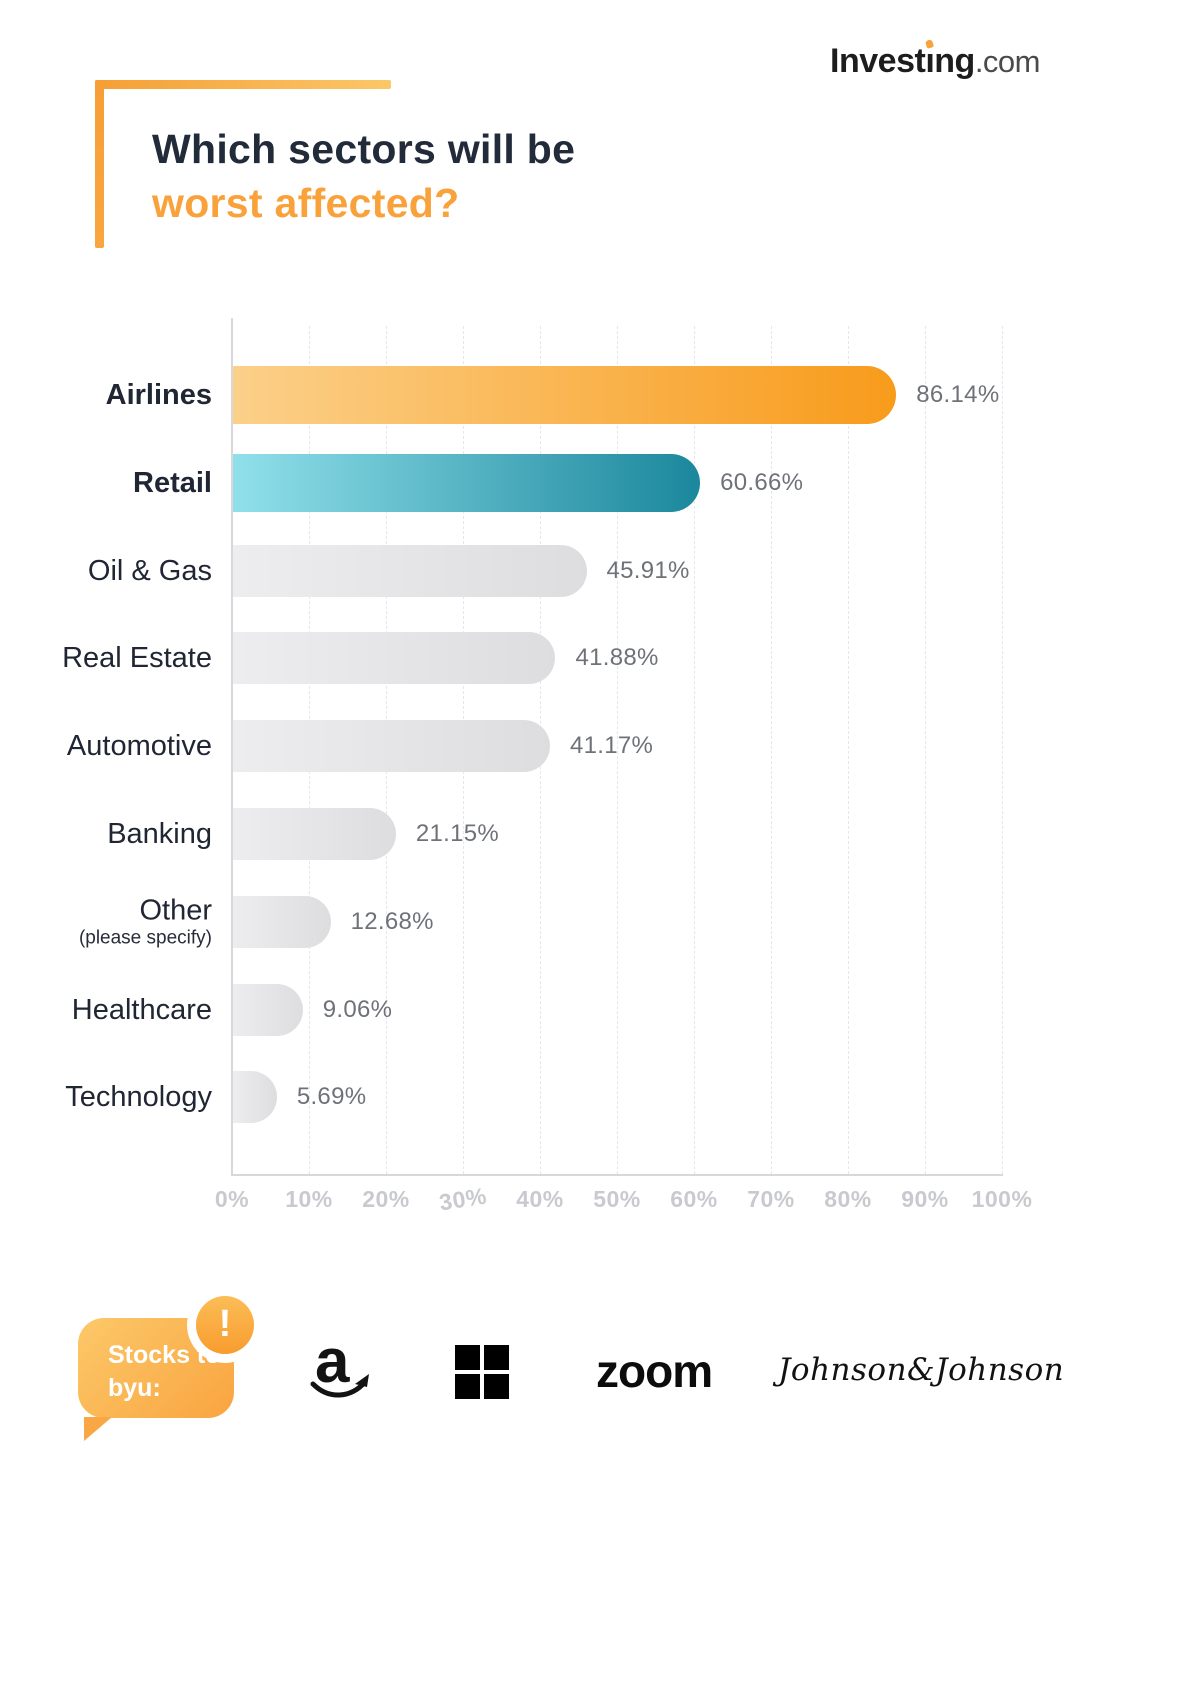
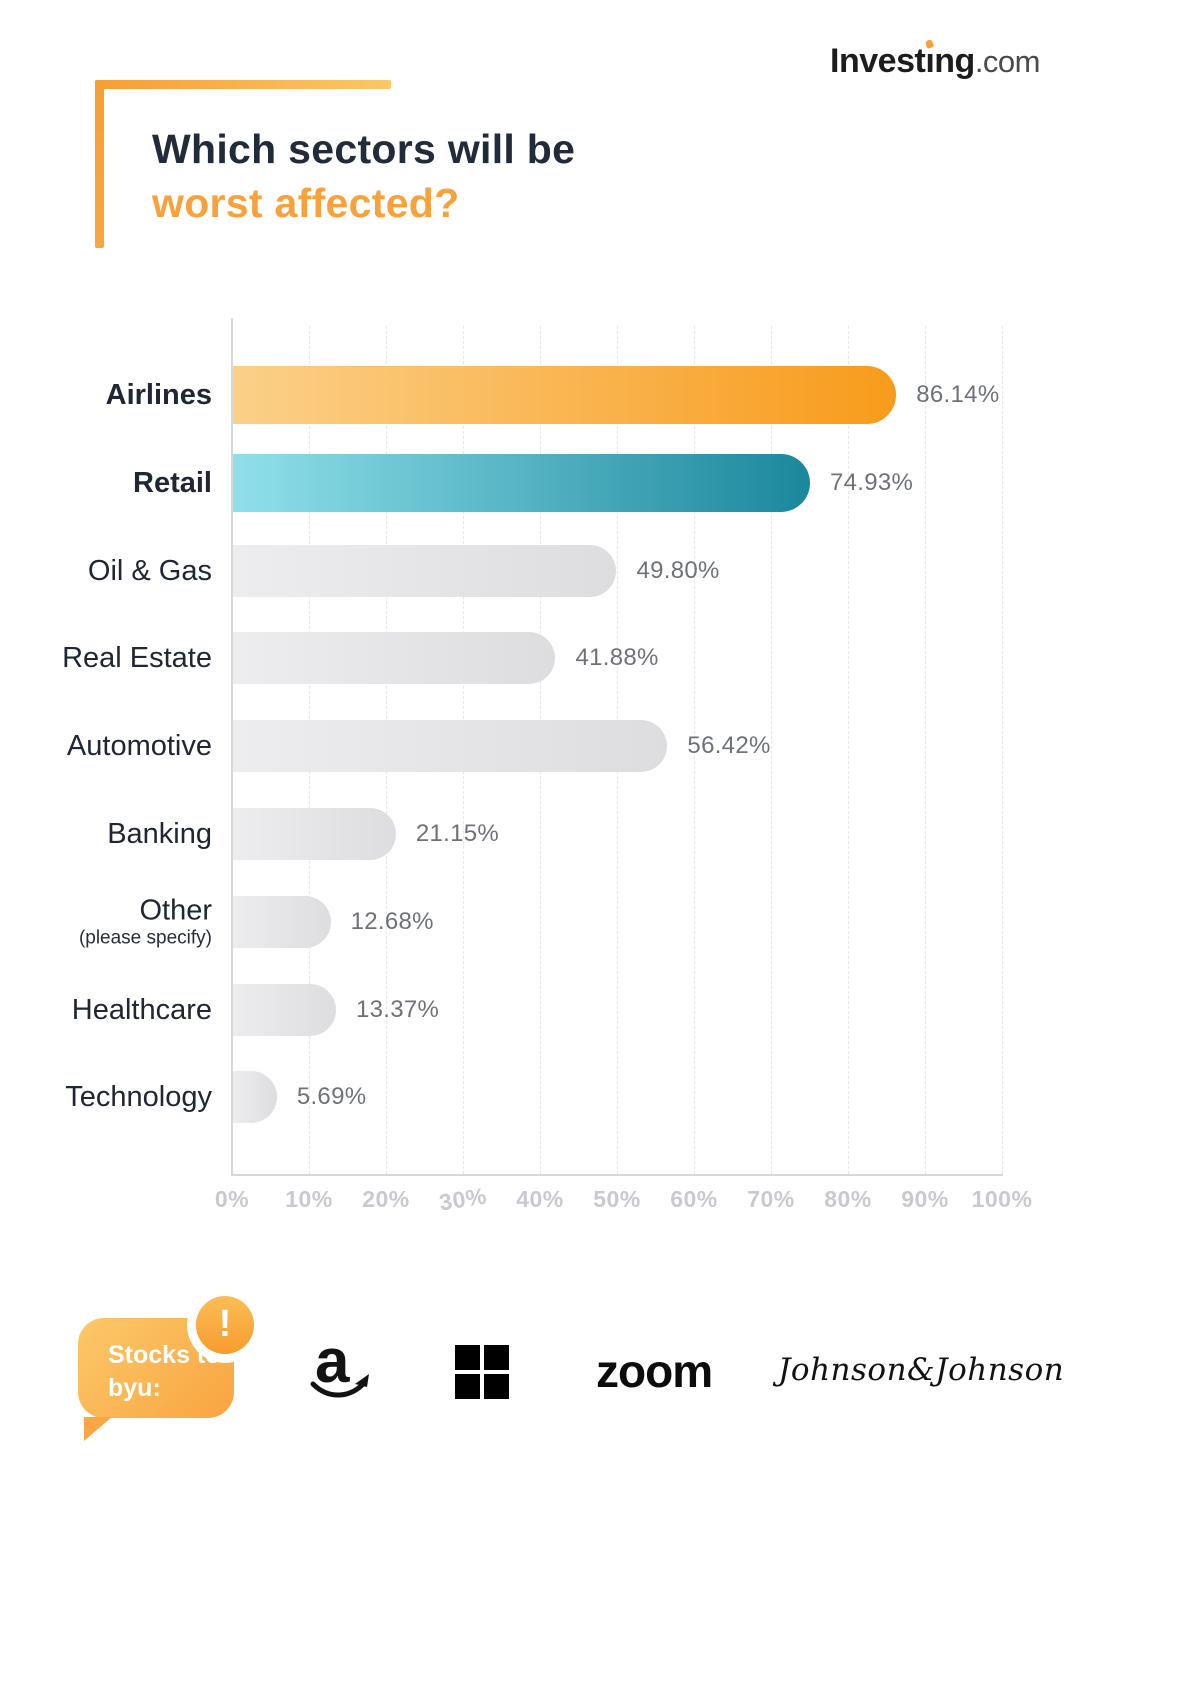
Retail: 60.66% -> 74.93%
Oil & Gas: 45.91% -> 49.80%
Automotive: 41.17% -> 56.42%
Healthcare: 9.06% -> 13.37%
